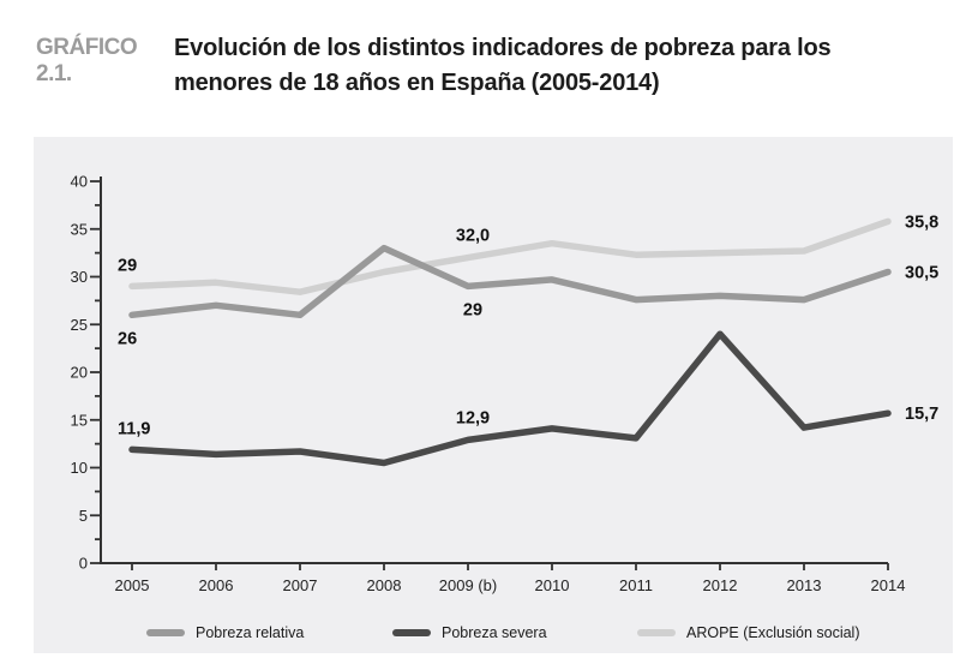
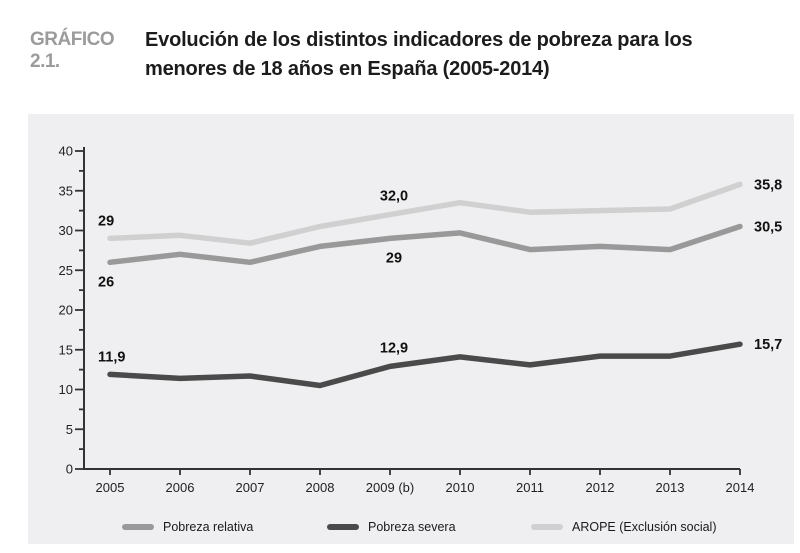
Pobreza relativa/2008: 33 -> 28
Pobreza severa/2012: 24 -> 14
